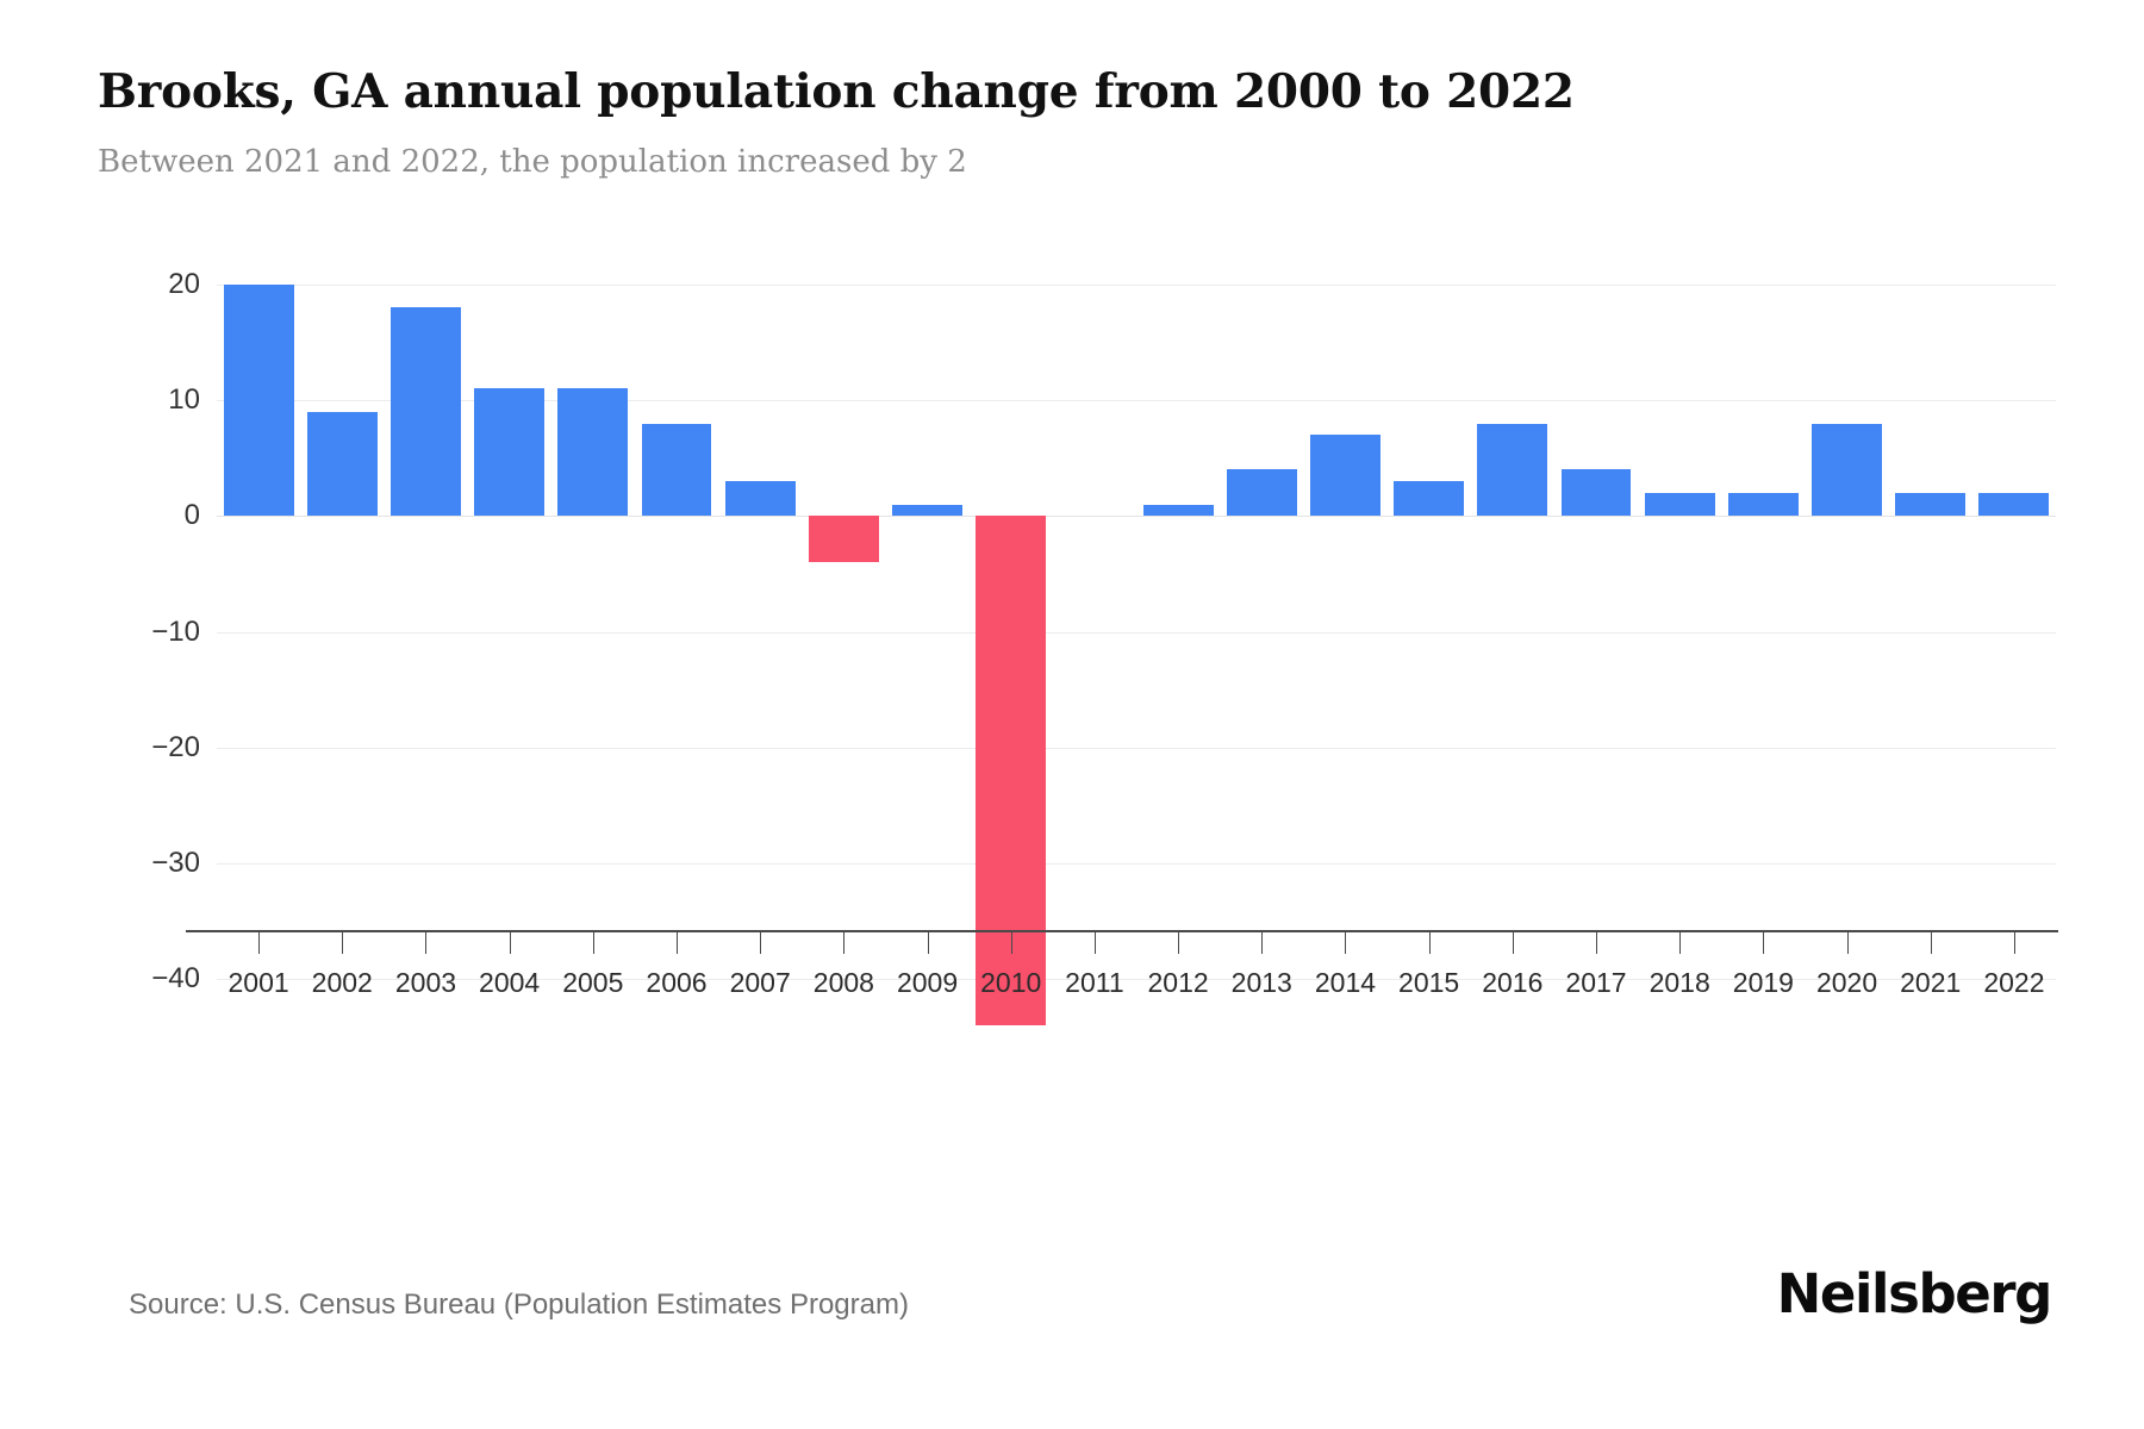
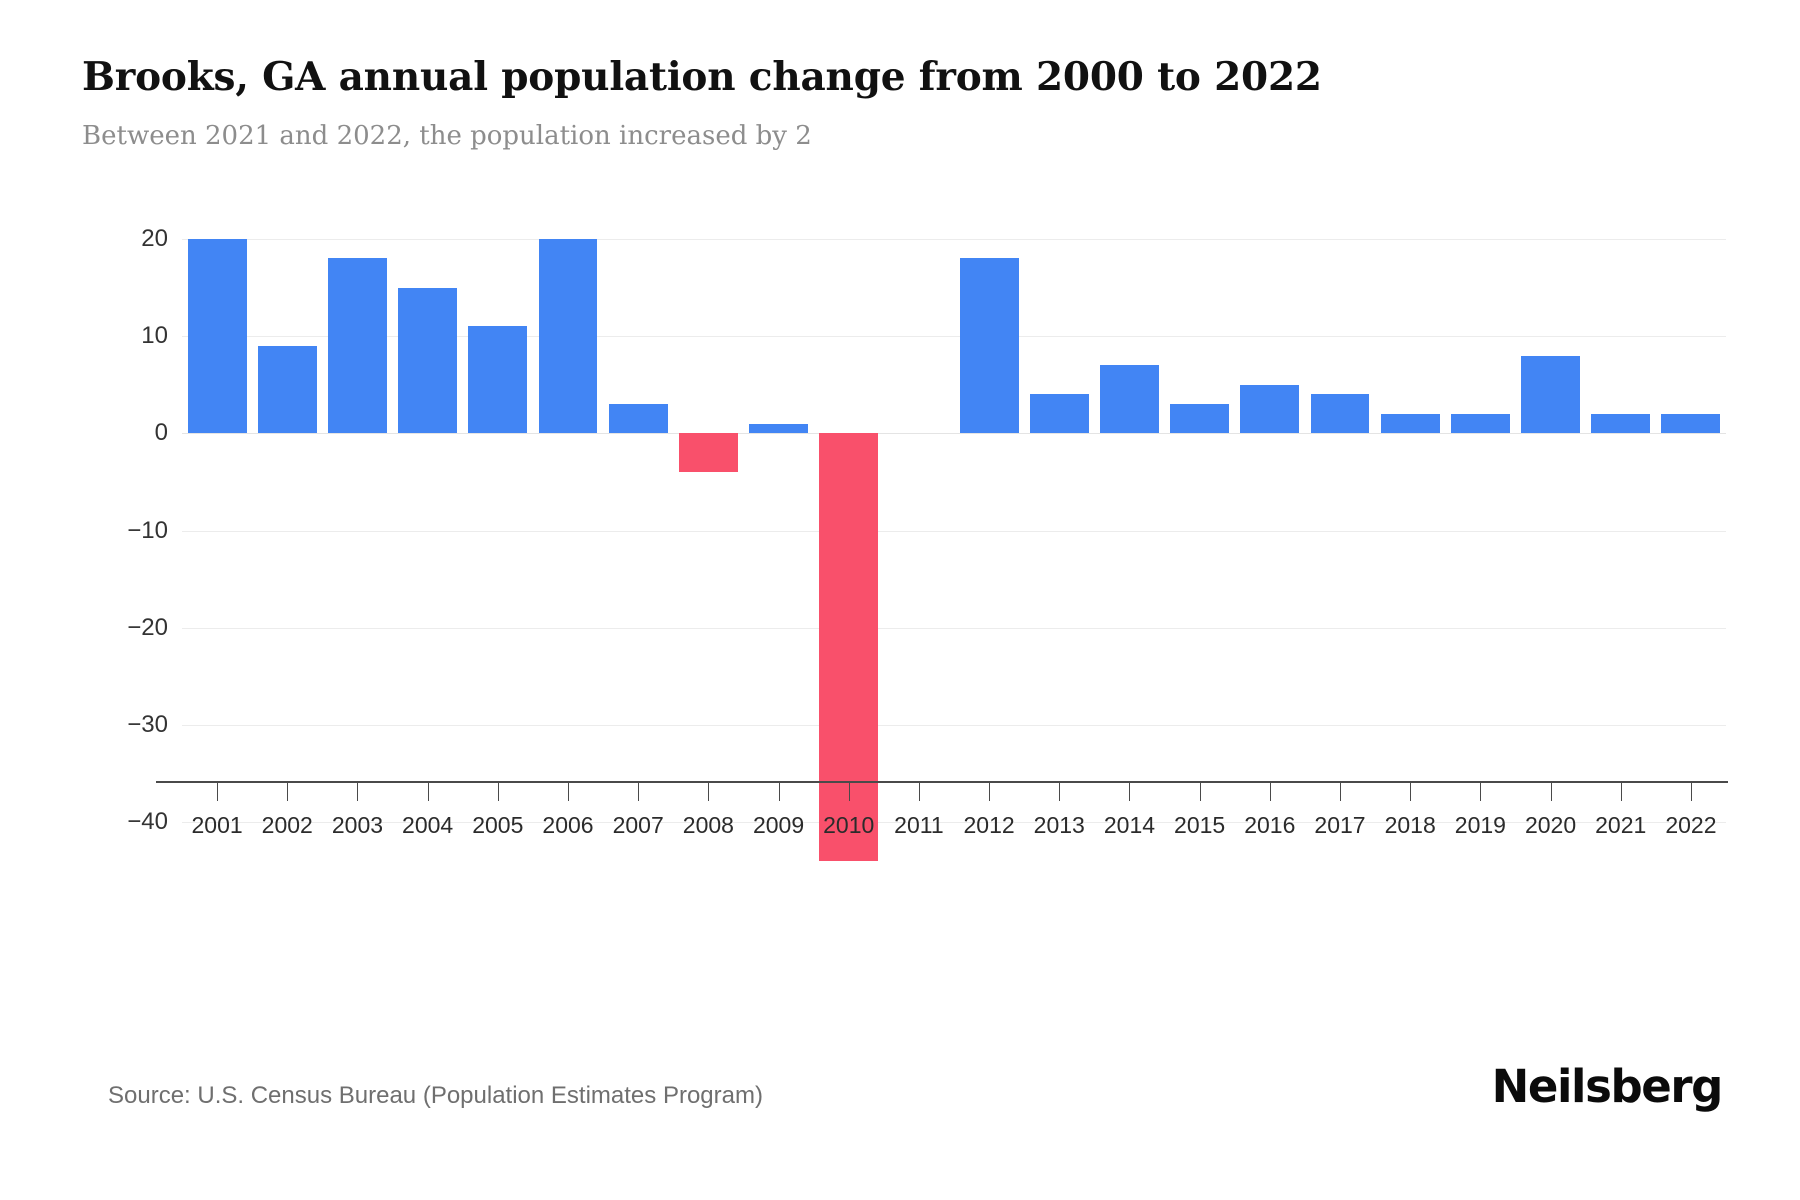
2004: 11 -> 15
2006: 8 -> 20
2012: 1 -> 18
2016: 8 -> 5
